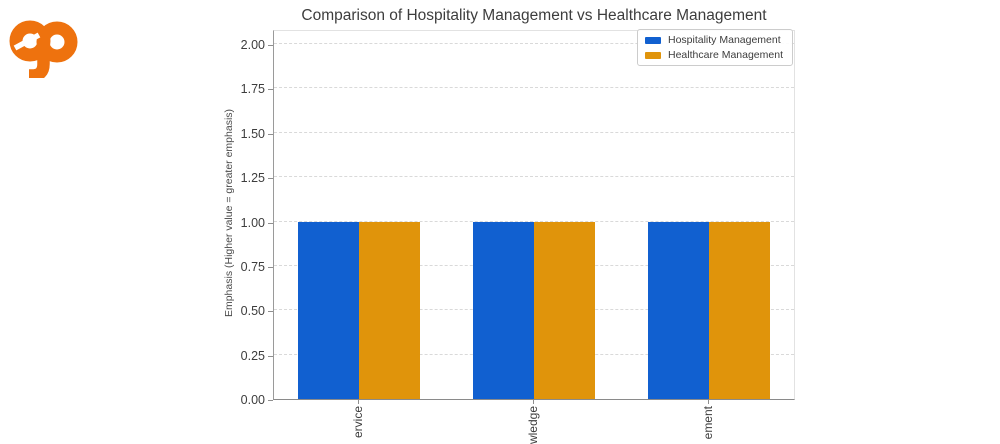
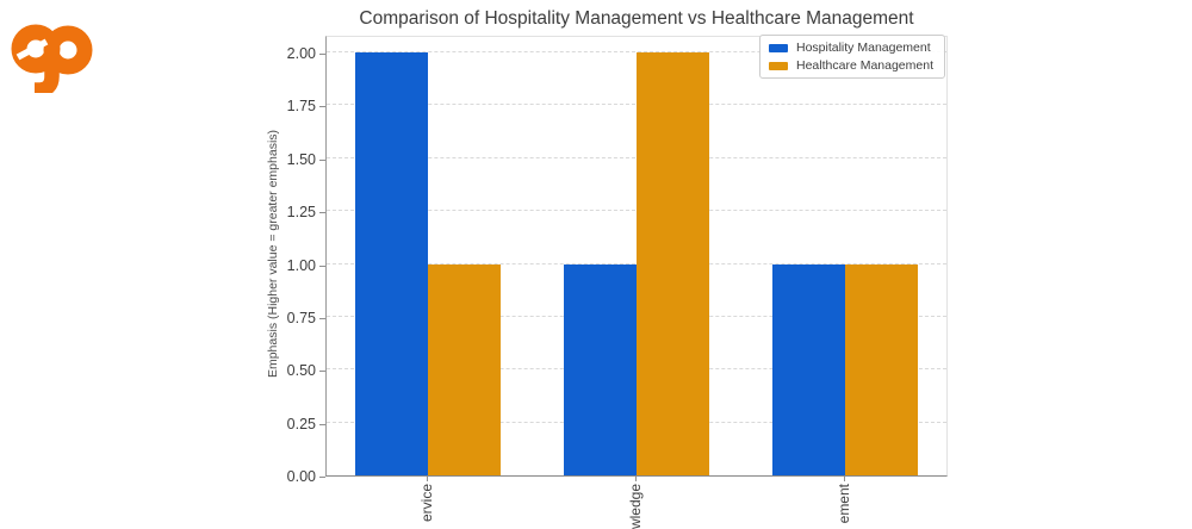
Hospitality Management/ervice: 1 -> 2
Healthcare Management/wledge: 1 -> 2
